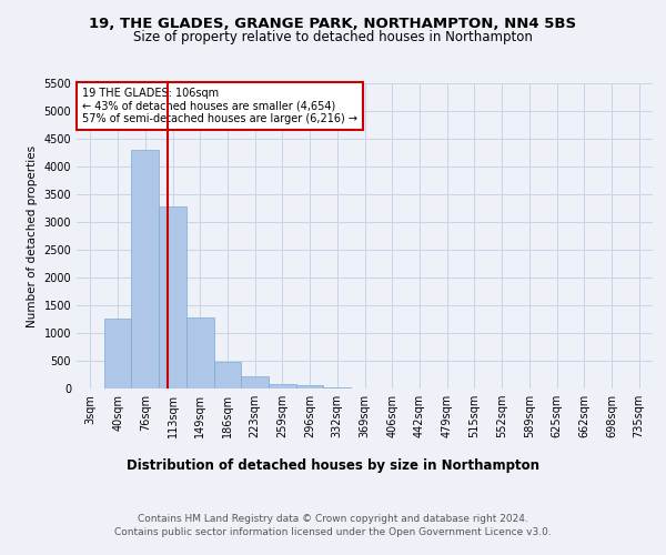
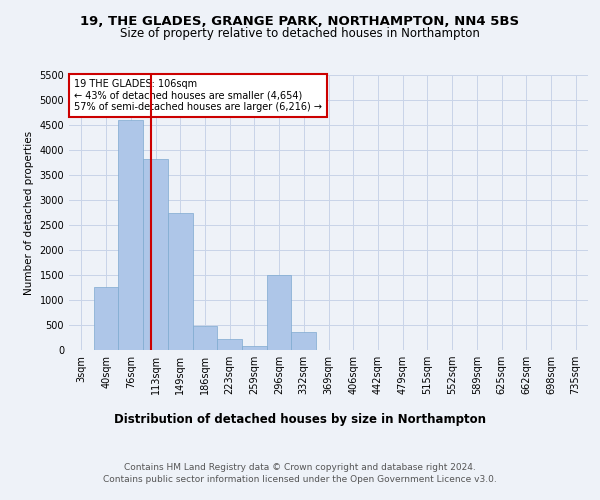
76sqm: 4300 -> 4600
113sqm: 3280 -> 3820
149sqm: 1280 -> 2740
296sqm: 60 -> 1500
332sqm: 30 -> 360
